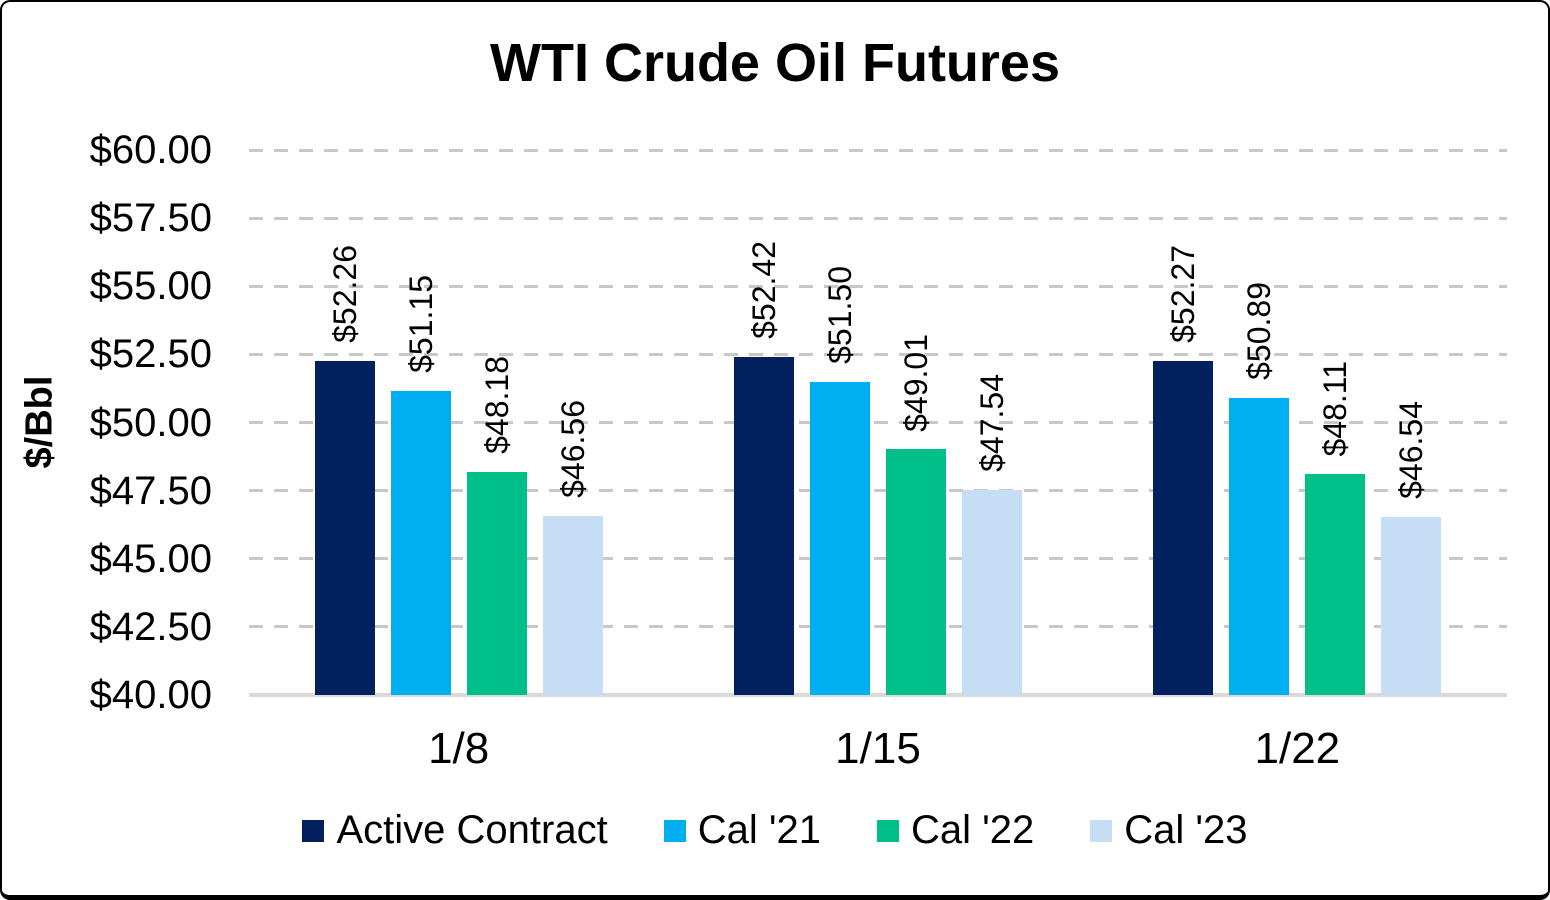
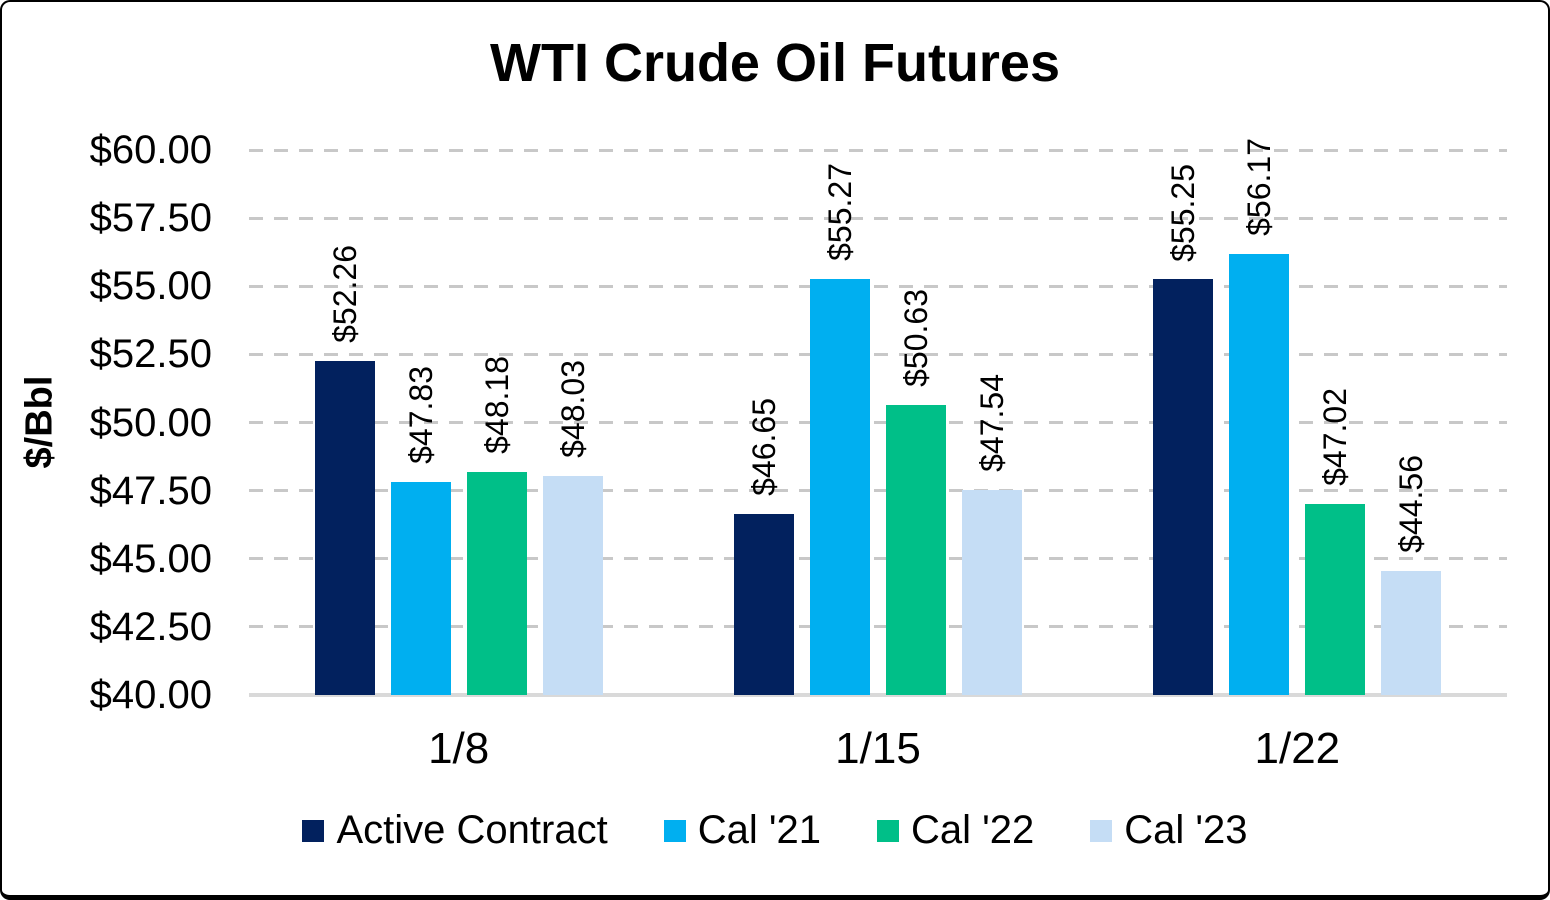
Cal '21/1/8: $51.15 -> $47.83
Cal '23/1/8: $46.56 -> $48.03
Active Contract/1/15: $52.42 -> $46.65
Cal '21/1/15: $51.50 -> $55.27
Cal '22/1/15: $49.01 -> $50.63
Active Contract/1/22: $52.27 -> $55.25
Cal '21/1/22: $50.89 -> $56.17
Cal '22/1/22: $48.11 -> $47.02
Cal '23/1/22: $46.54 -> $44.56
